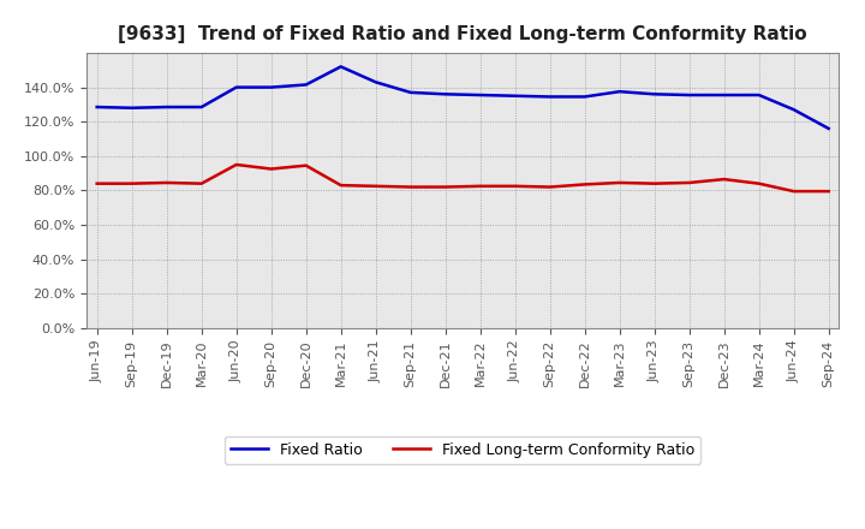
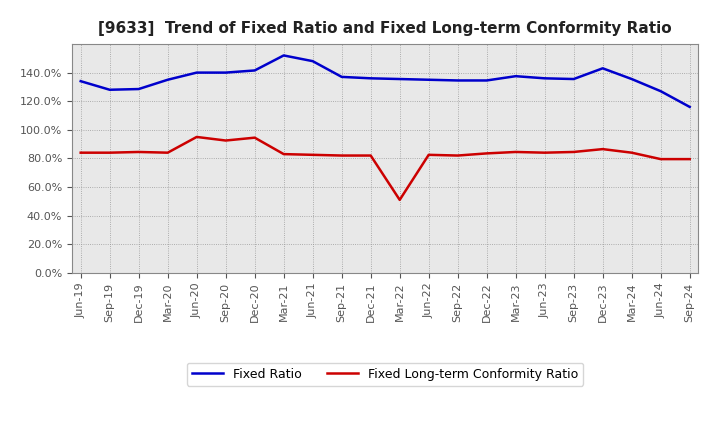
Fixed Ratio/Jun-19: 128% -> 134%
Fixed Ratio/Mar-20: 128% -> 135%
Fixed Ratio/Jun-21: 143% -> 148%
Fixed Long-term Conformity Ratio/Mar-22: 82% -> 51%
Fixed Ratio/Dec-23: 136% -> 143%
